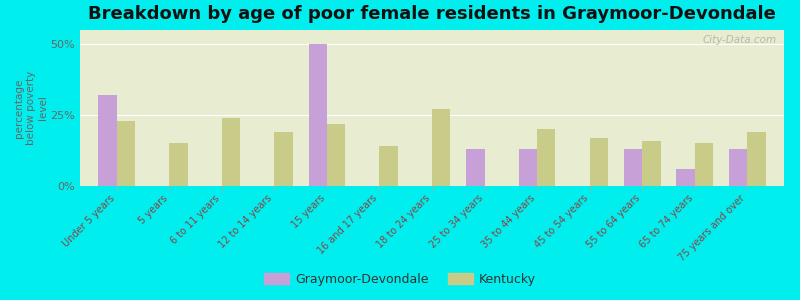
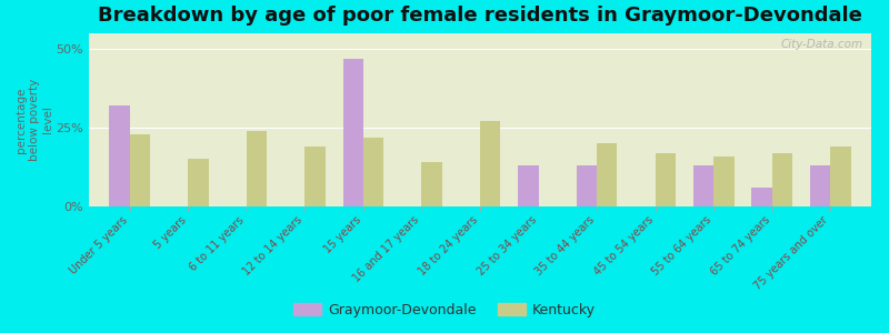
Graymoor-Devondale/15 years: 50% -> 47%
Kentucky/65 to 74 years: 15% -> 17%
